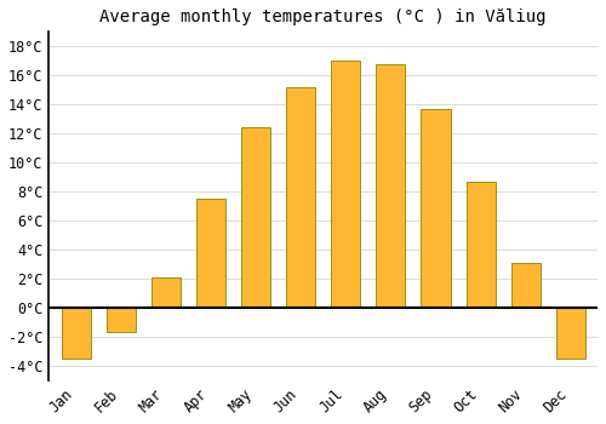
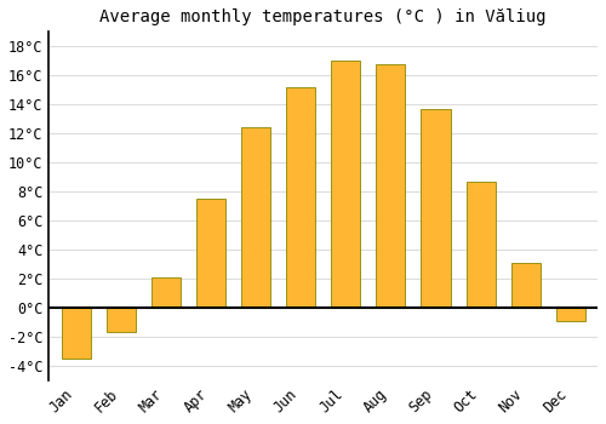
Dec: -3.5°C -> -0.9°C
